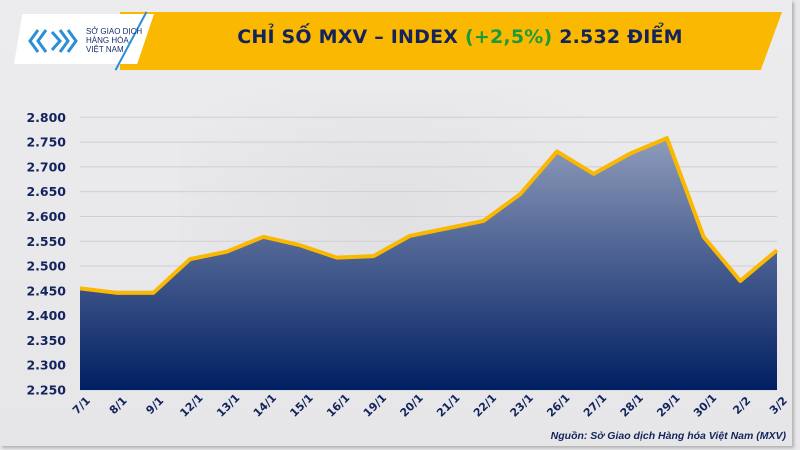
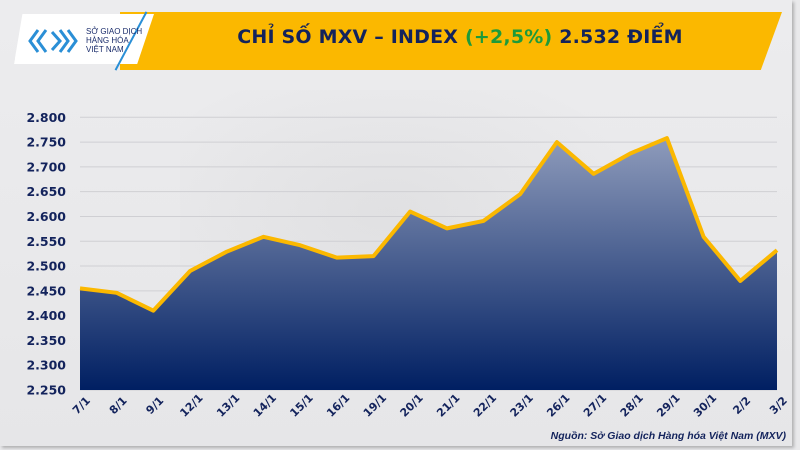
9/1: 2450 -> 2410
12/1: 2510 -> 2490
20/1: 2560 -> 2610
26/1: 2730 -> 2750
